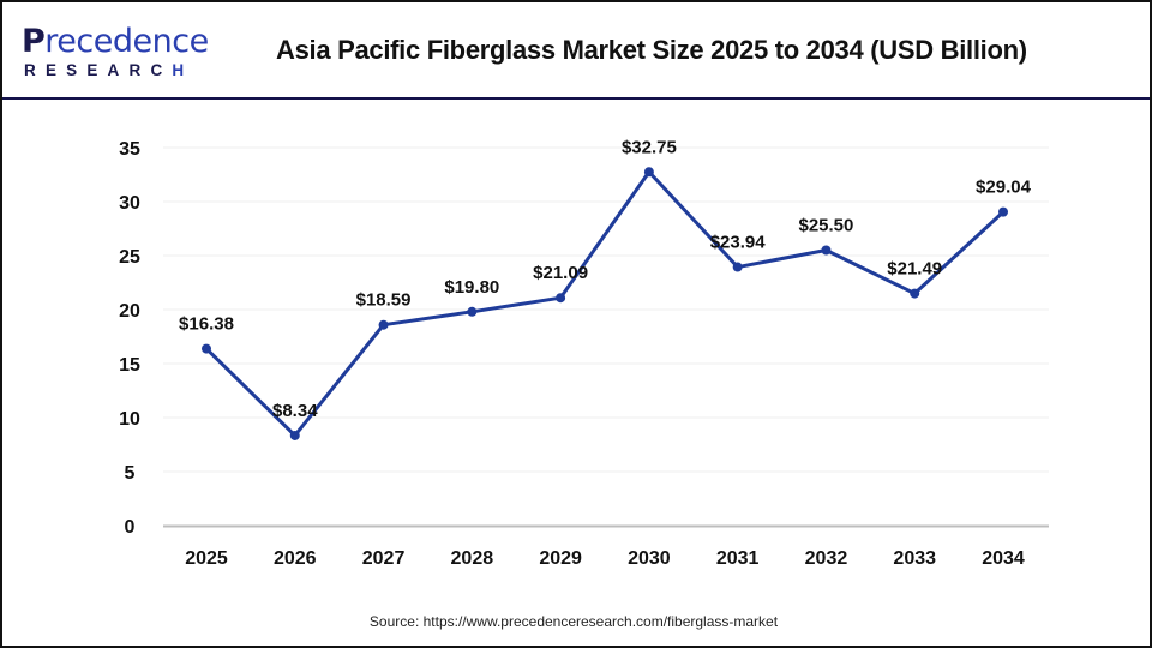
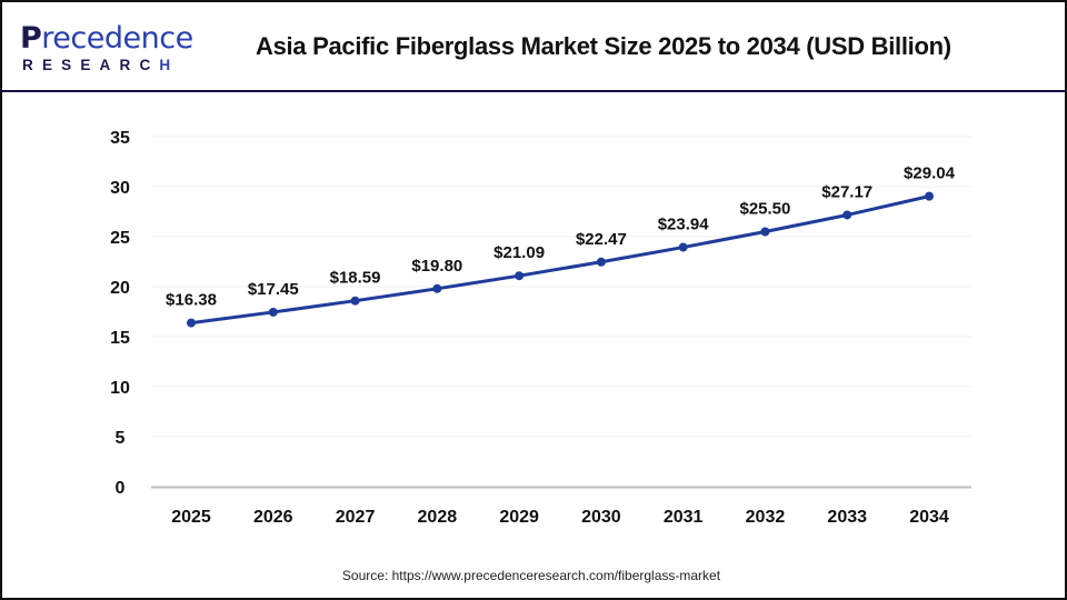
2026: $8.34 -> $17.45
2030: $32.75 -> $22.47
2033: $21.49 -> $27.17
